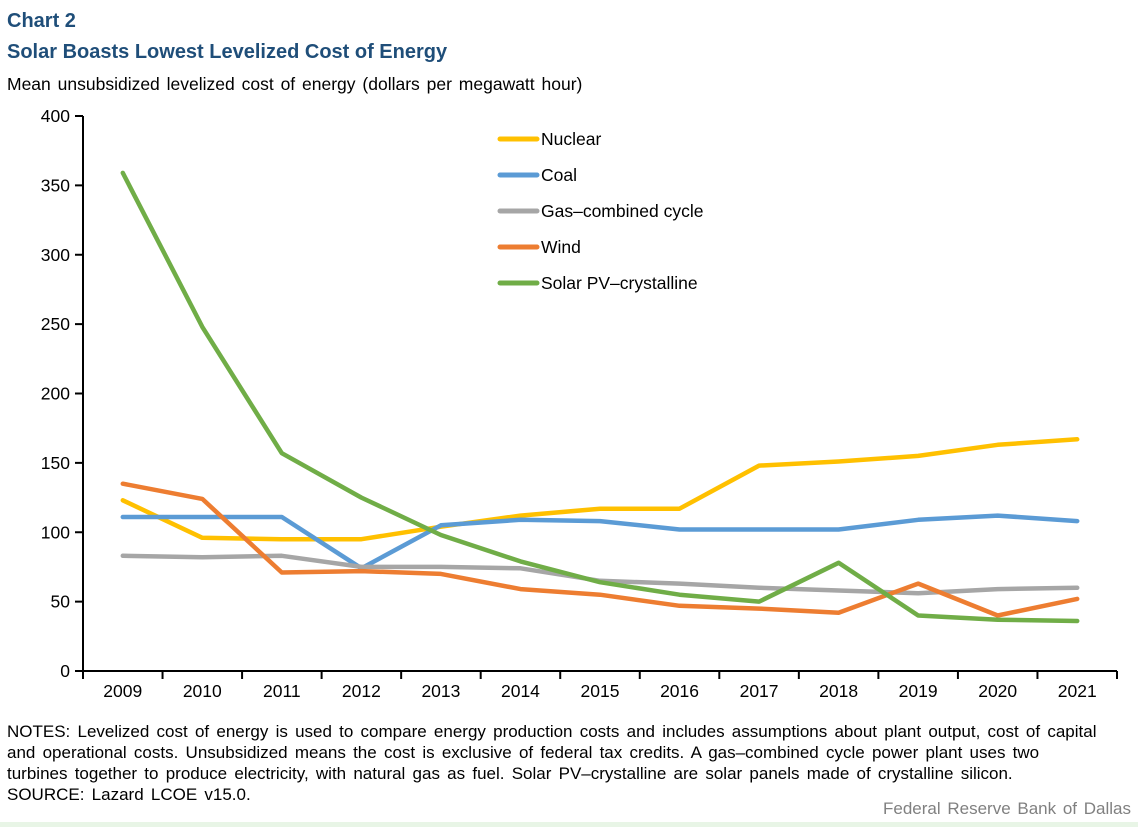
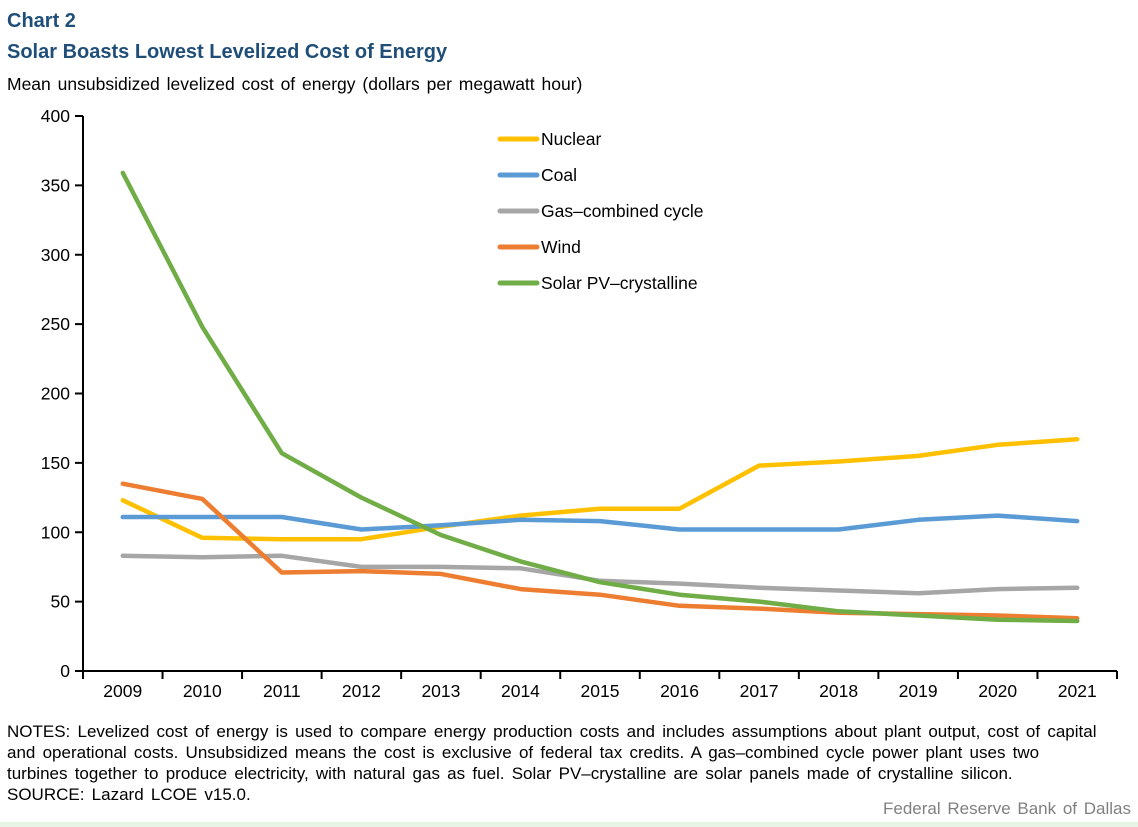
Coal/2012: 74 -> 102
Solar PV–crystalline/2018: 78 -> 43
Wind/2019: 63 -> 41
Wind/2021: 52 -> 38
